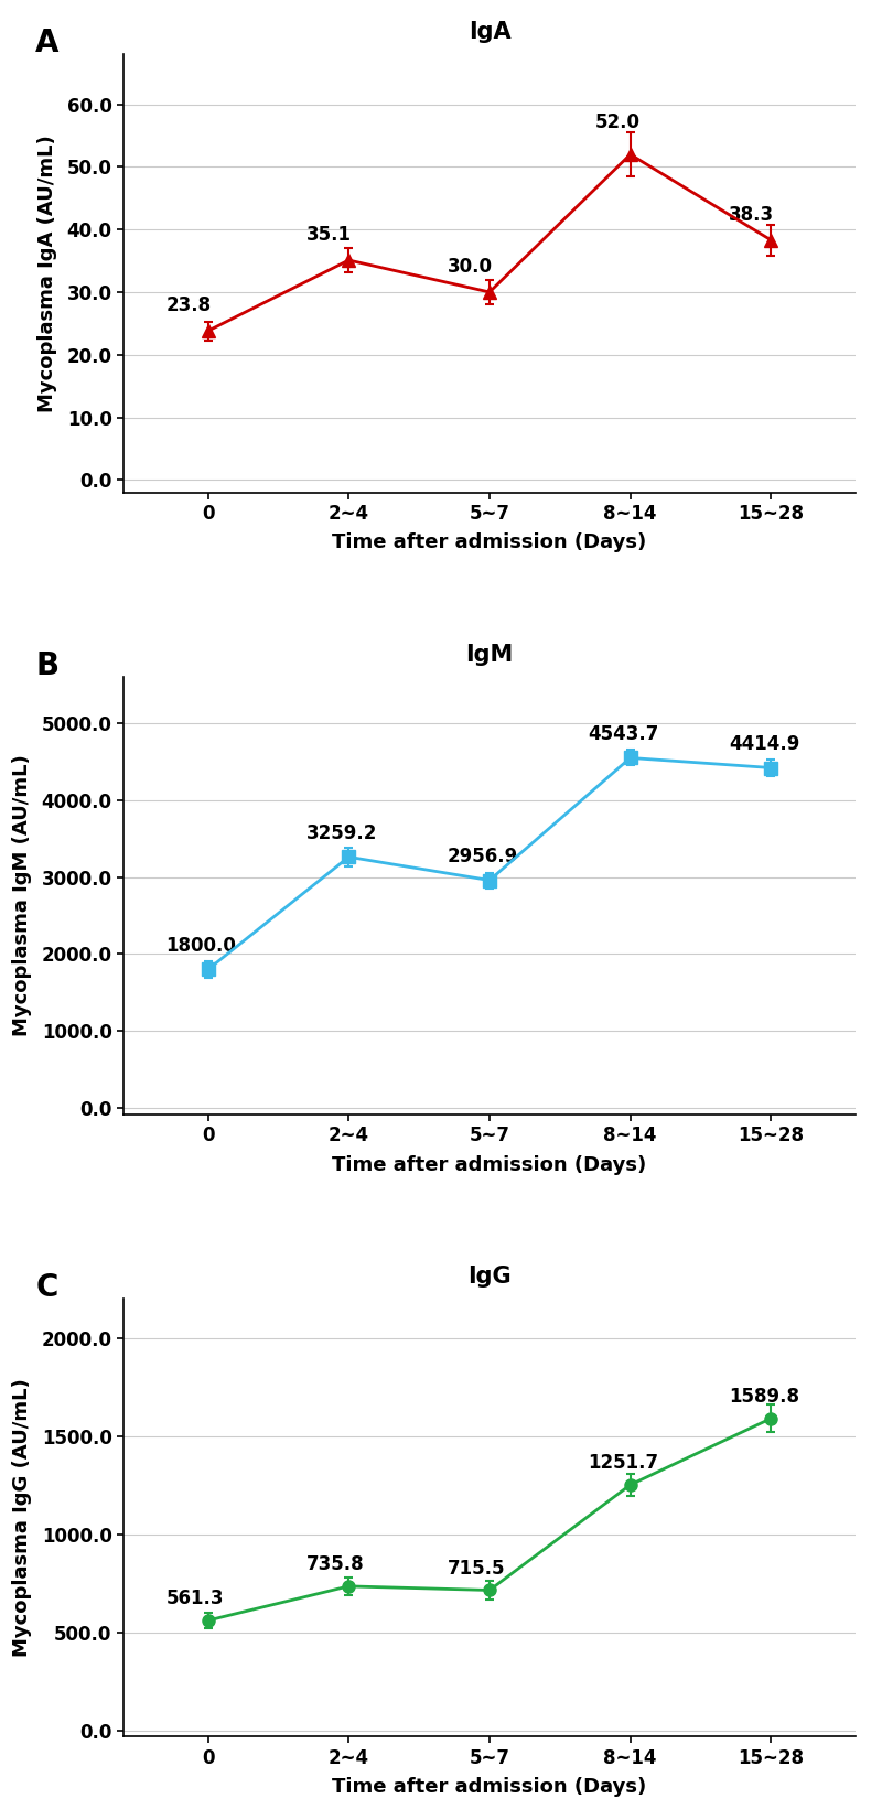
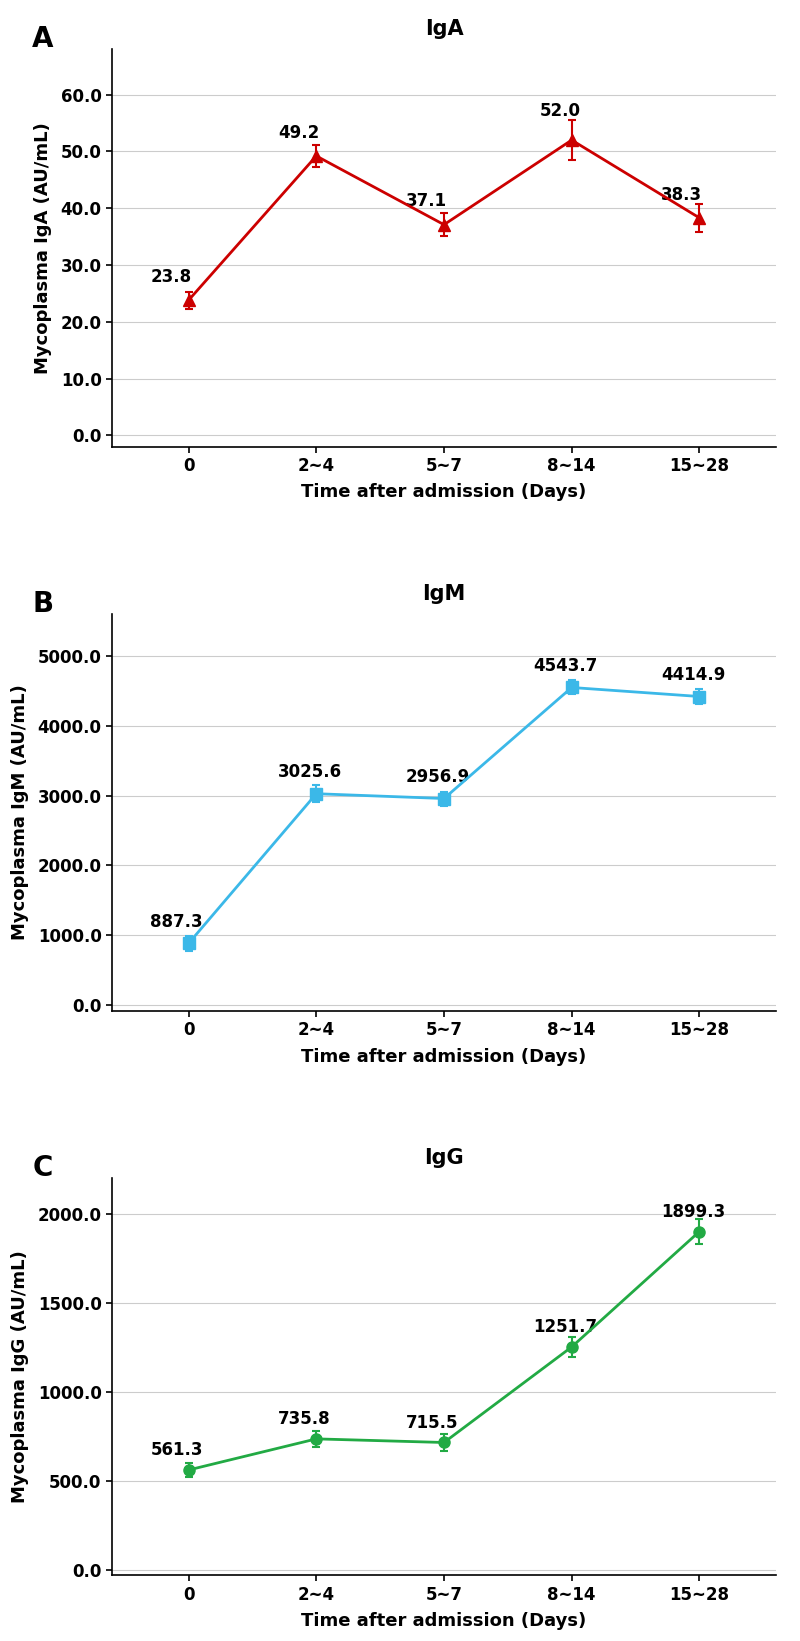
IgA/2~4: 35.1 -> 49.2
IgA/5~7: 30.0 -> 37.1
IgM/0: 1800.0 -> 887.3
IgM/2~4: 3259.2 -> 3025.6
IgG/15~28: 1589.8 -> 1899.3
